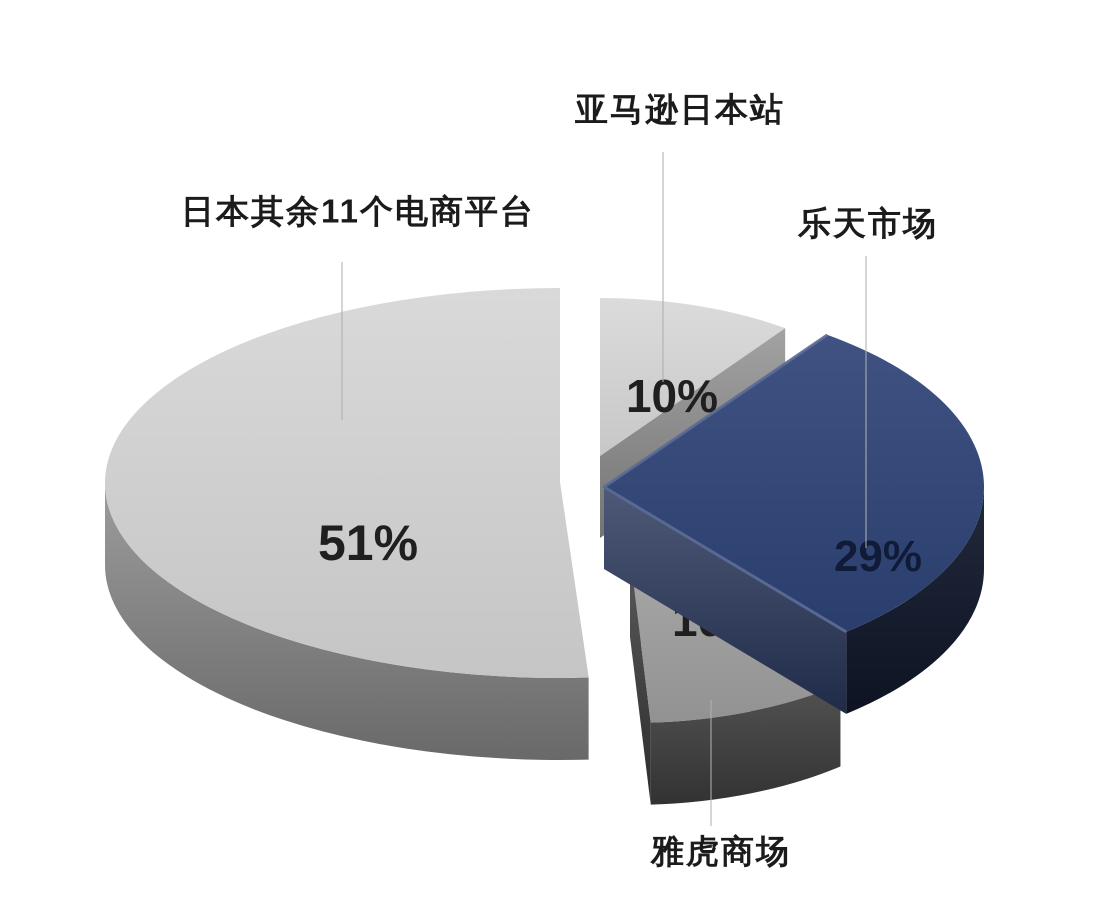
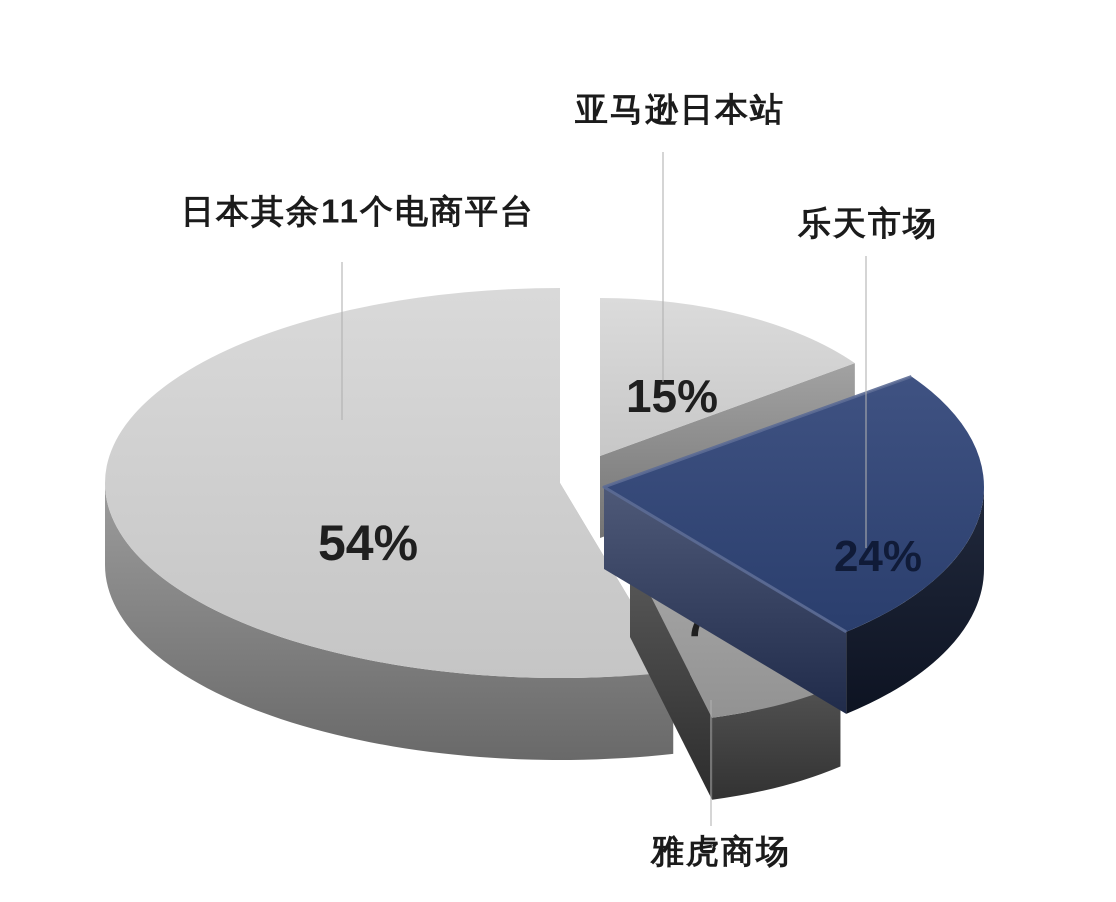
亚马逊日本站: 10% -> 15%
乐天市场: 29% -> 24%
雅虎商场: 10% -> 7%
日本其余11个电商平台: 51% -> 54%
